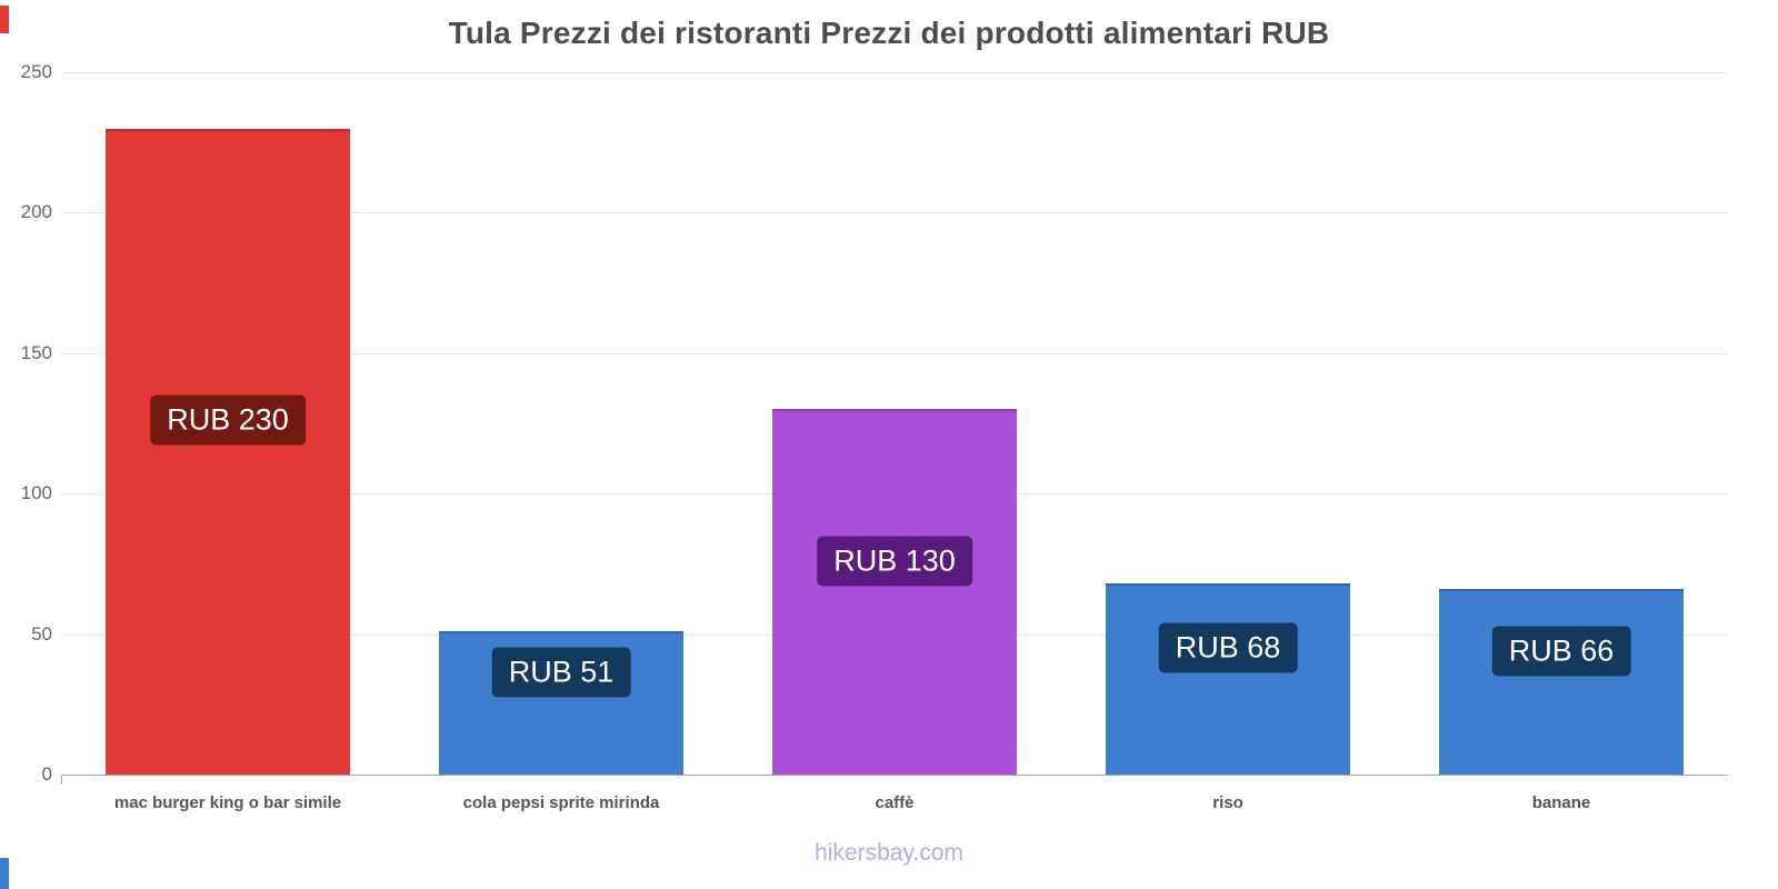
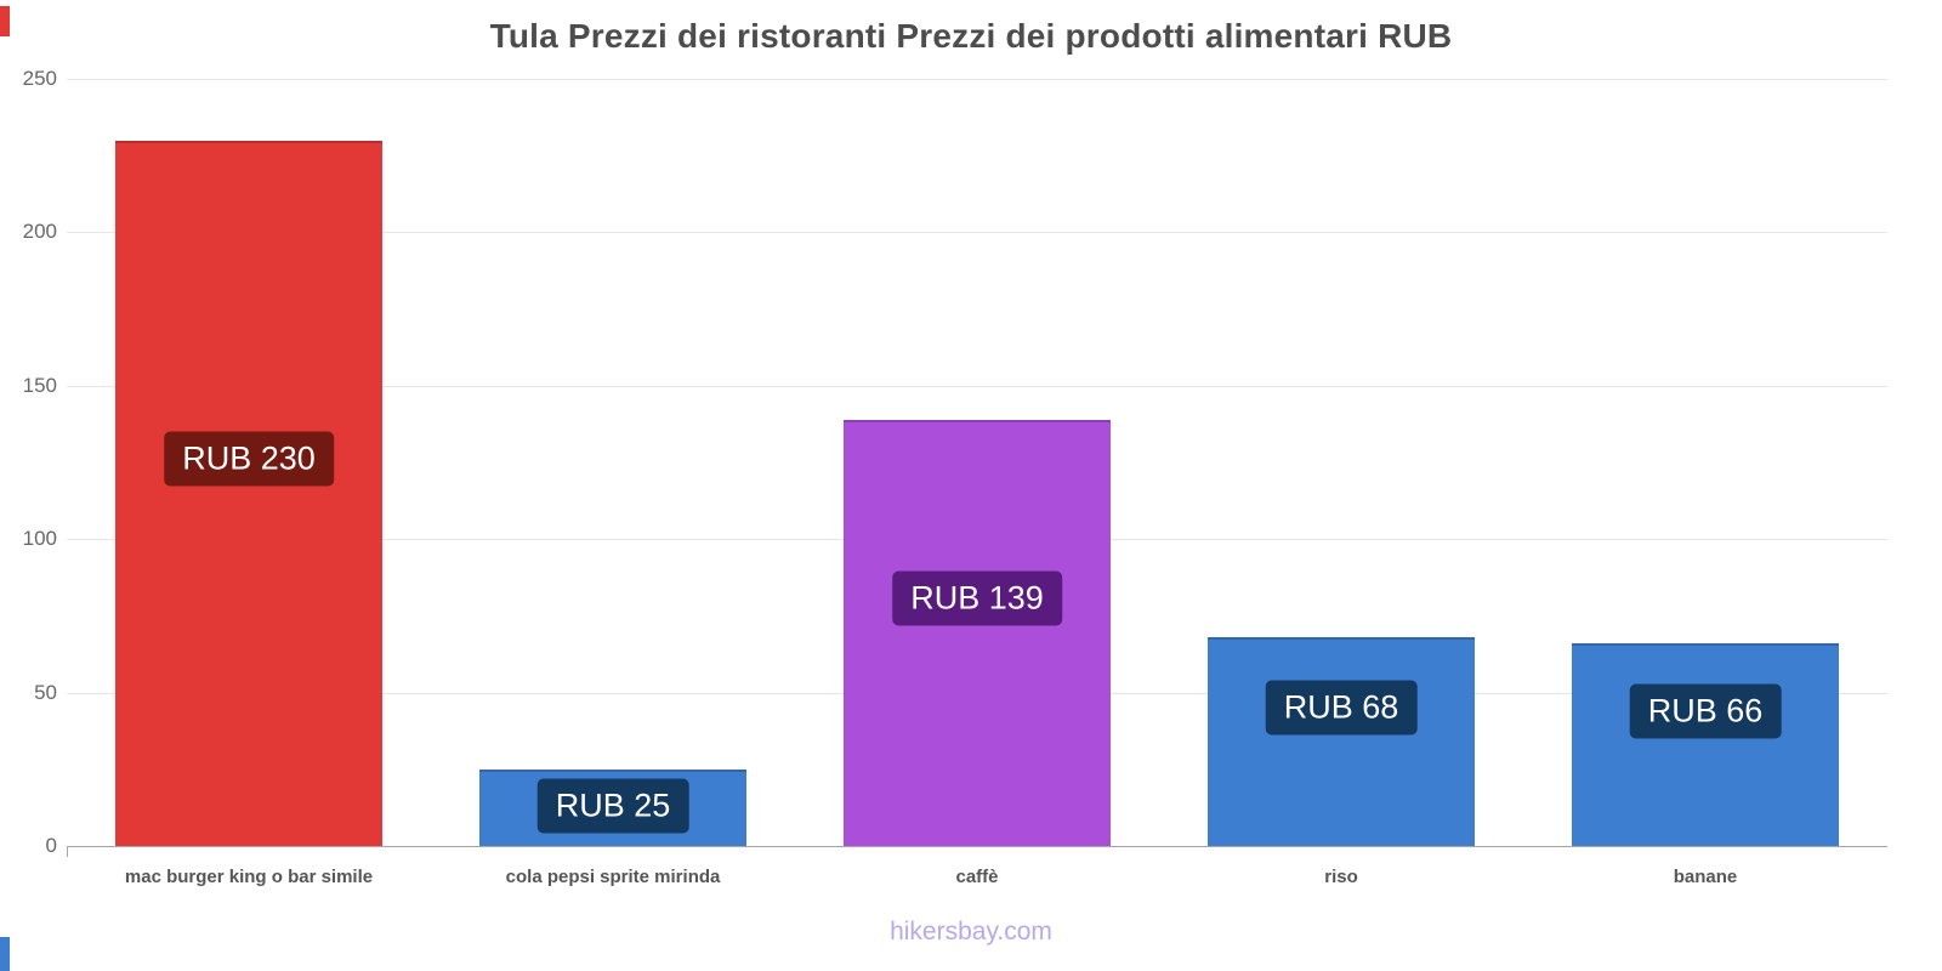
cola pepsi sprite mirinda: 51 -> 25
caffè: 130 -> 139
